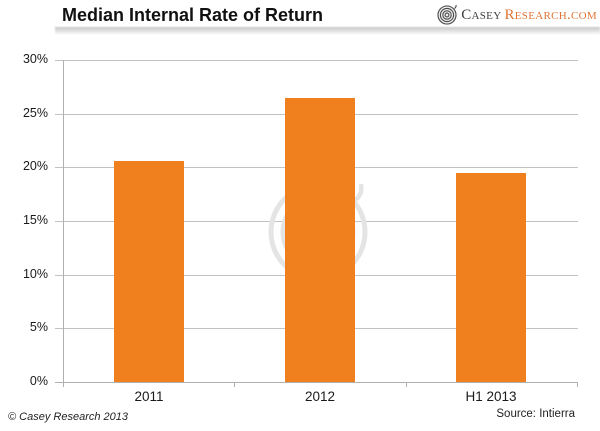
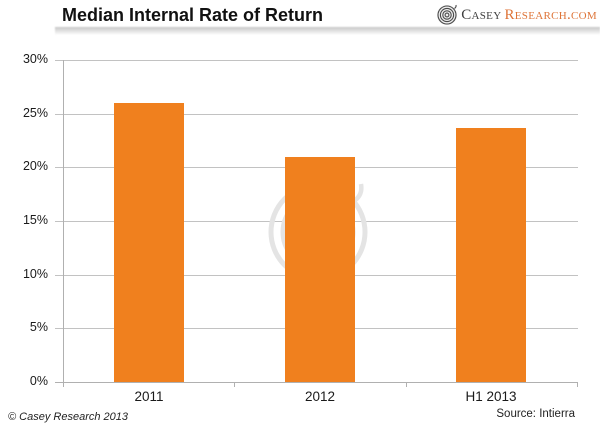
2011: 20.6% -> 26.0%
2012: 26.5% -> 21.0%
H1 2013: 19.5% -> 23.7%
